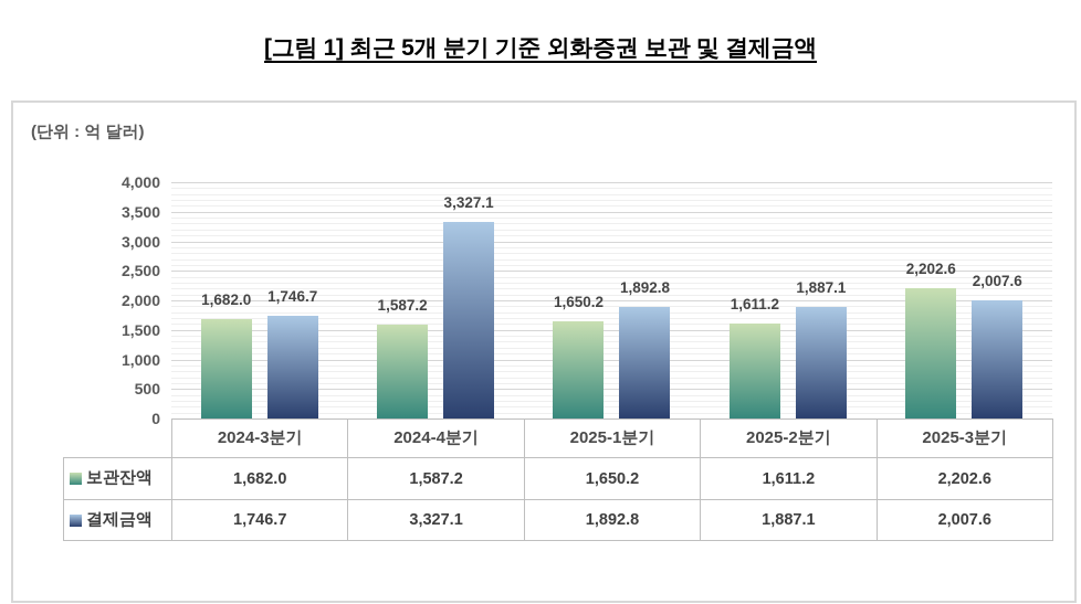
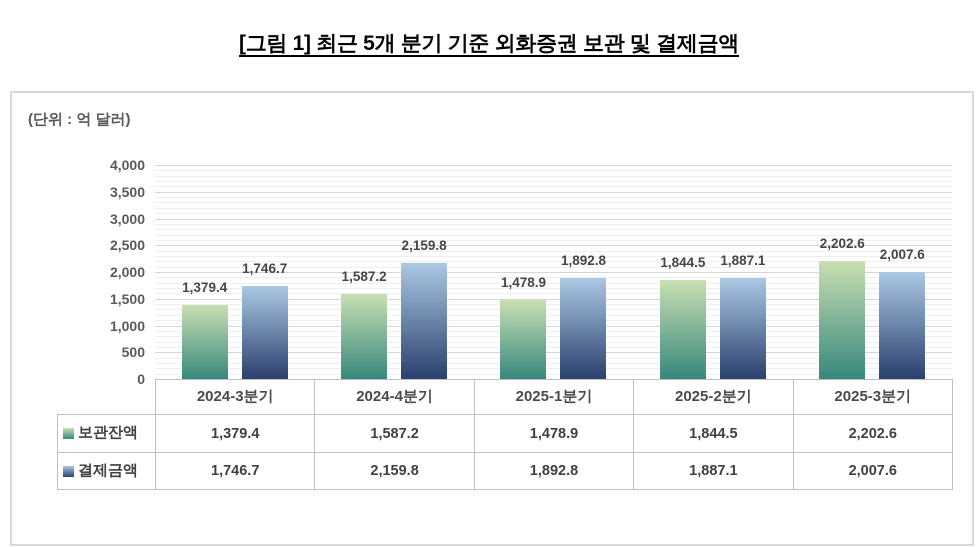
보관잔액/2024-3분기: 1,682.0 -> 1,379.4
결제금액/2024-4분기: 3,327.1 -> 2,159.8
보관잔액/2025-1분기: 1,650.2 -> 1,478.9
보관잔액/2025-2분기: 1,611.2 -> 1,844.5
